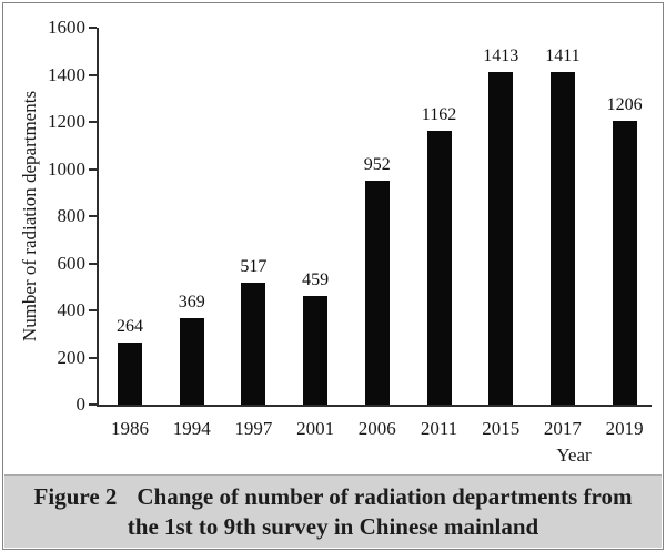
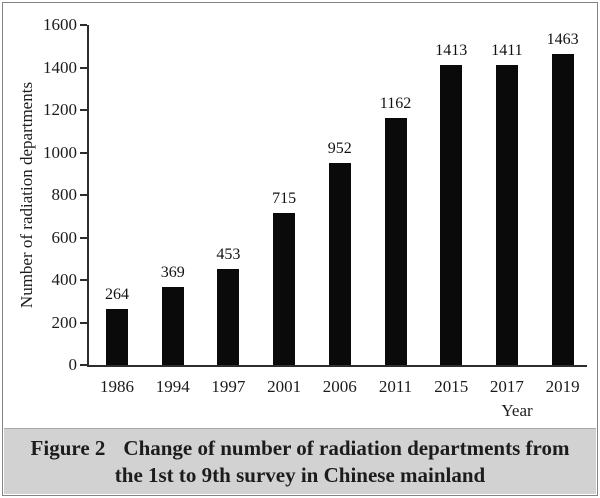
1997: 517 -> 453
2001: 459 -> 715
2019: 1206 -> 1463
